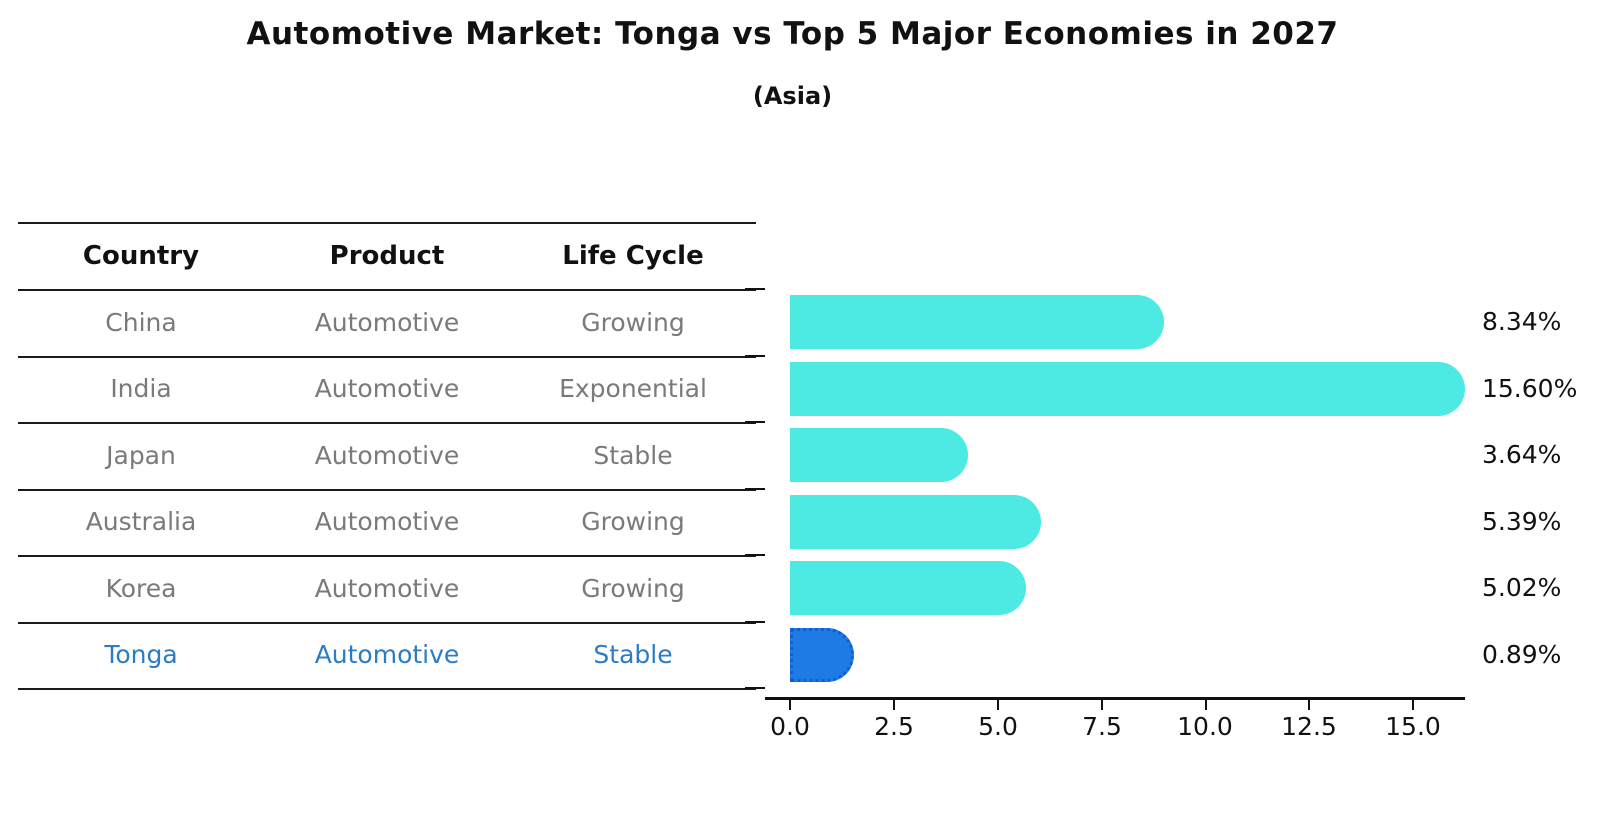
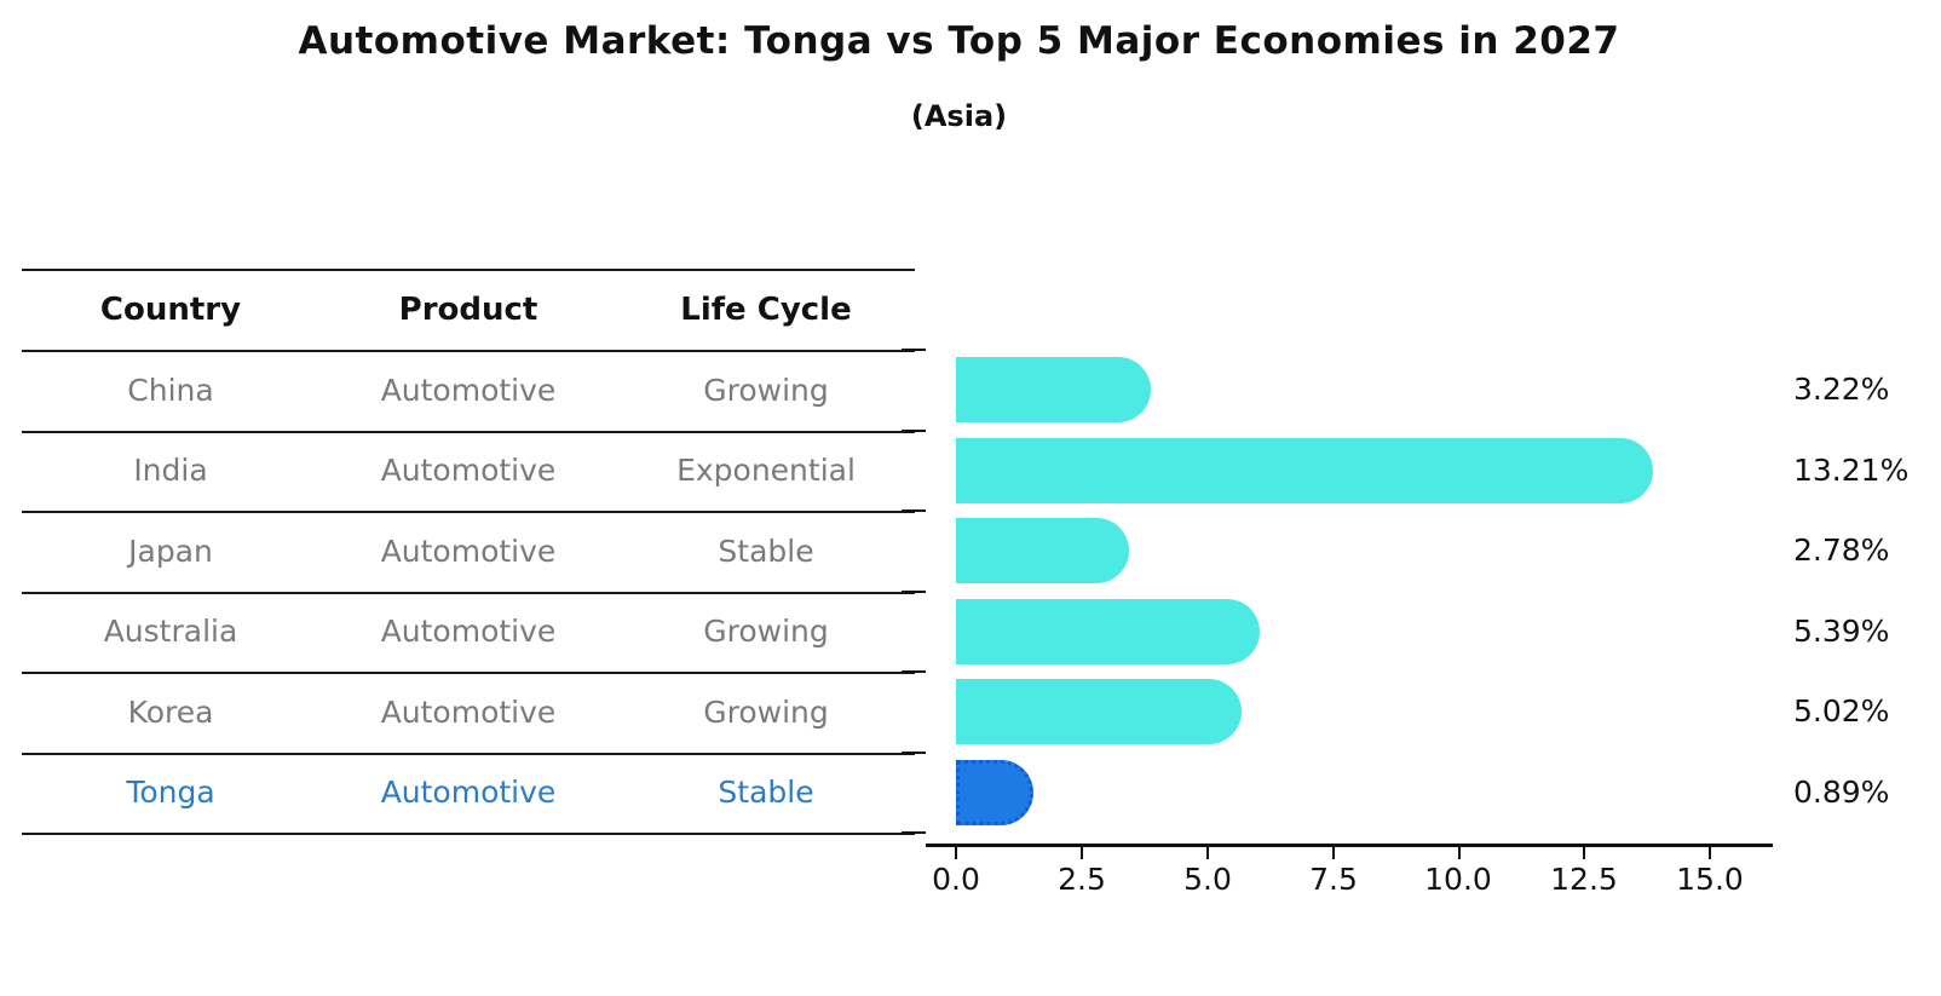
China: 8.34% -> 3.22%
India: 15.60% -> 13.21%
Japan: 3.64% -> 2.78%
